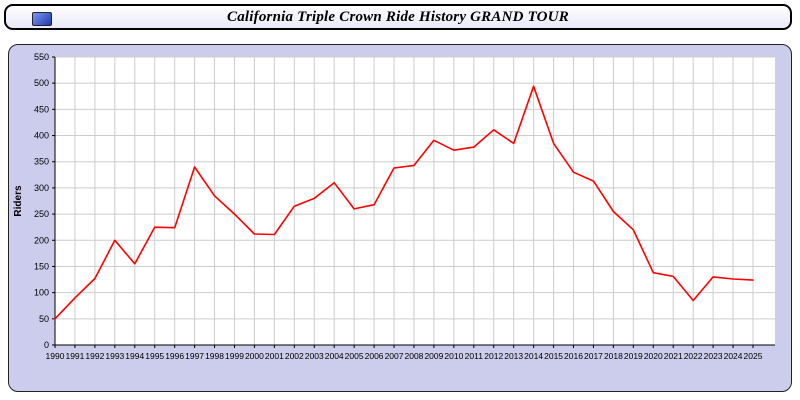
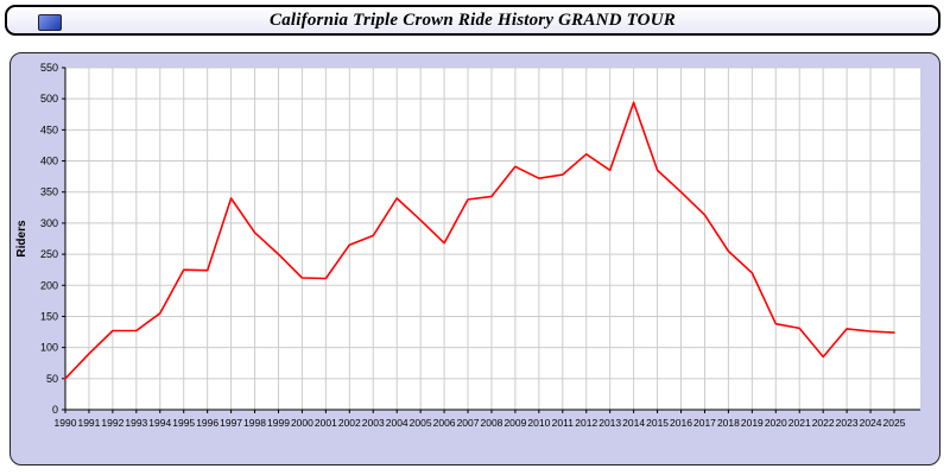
1993: 200 -> 130
2004: 310 -> 340
2005: 260 -> 300
2016: 330 -> 350
